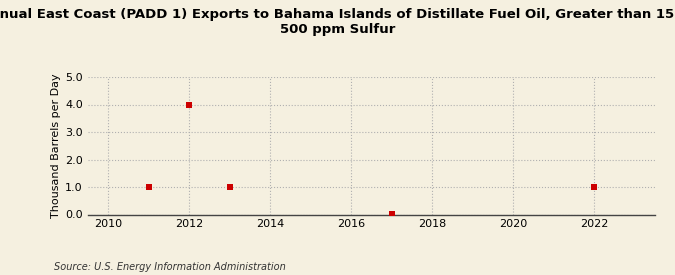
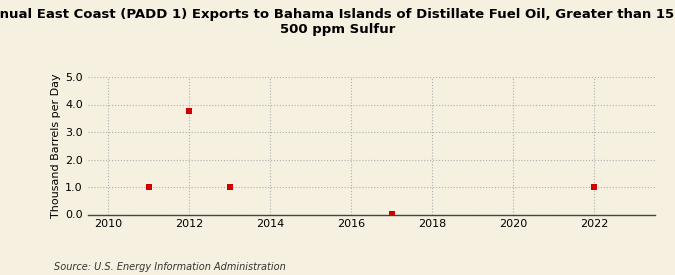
2012: 4.00 -> 3.75
